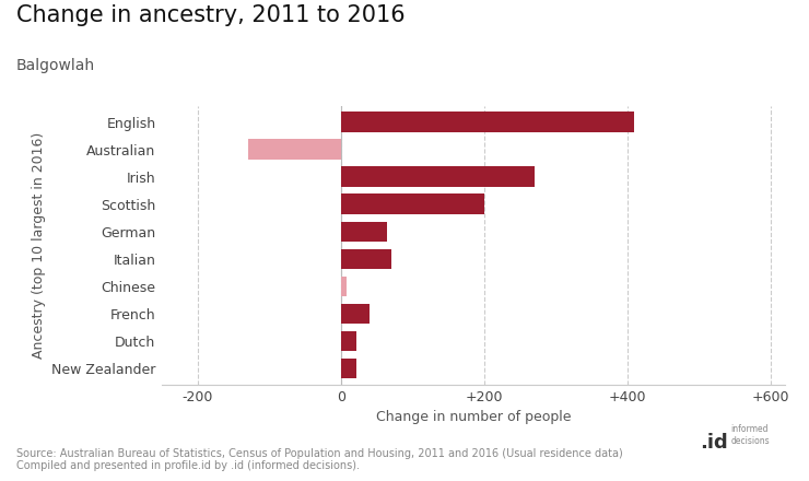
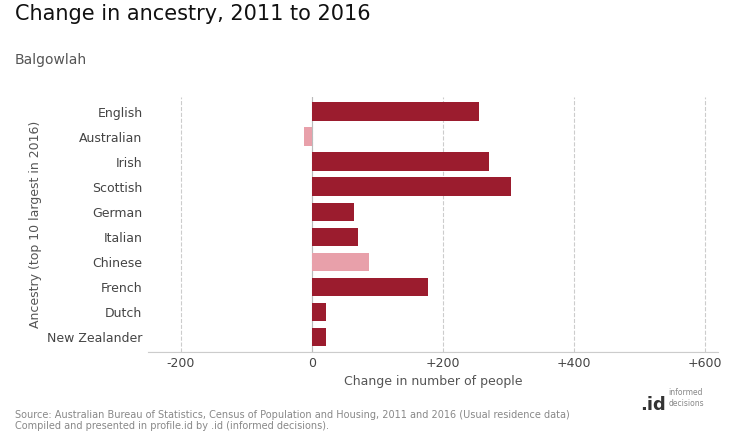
English: 410 -> 256
Australian: -130 -> -12
Scottish: 200 -> 304
Chinese: 8 -> 88
French: 40 -> 178
